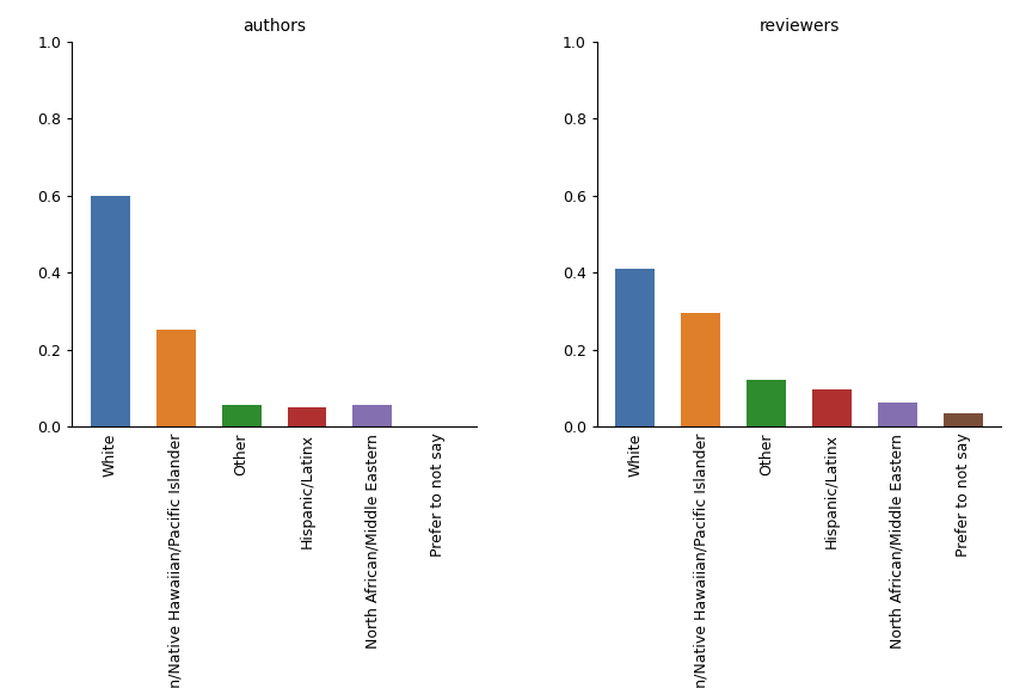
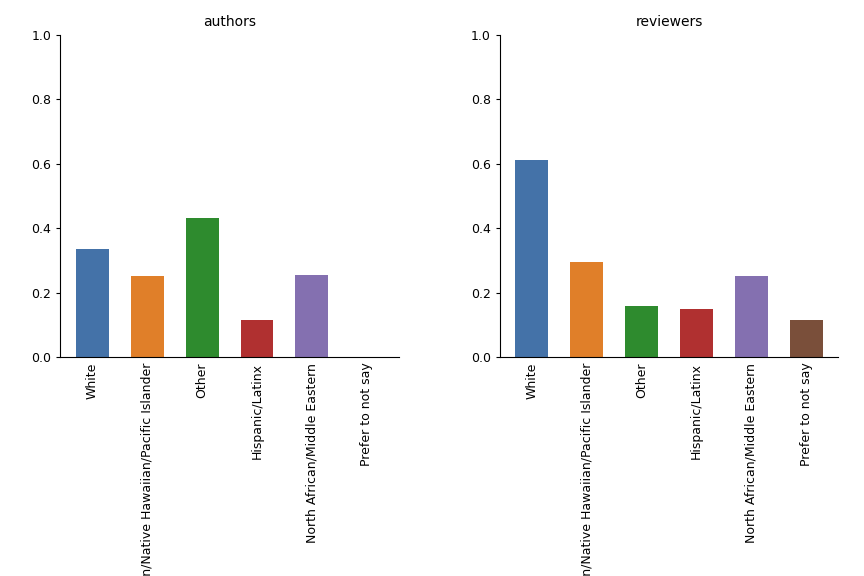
authors/White: 0.600 -> 0.335
authors/Other: 0.055 -> 0.430
authors/Hispanic/Latinx: 0.050 -> 0.115
authors/North African/Middle Eastern: 0.055 -> 0.255
reviewers/White: 0.410 -> 0.610
reviewers/Other: 0.120 -> 0.160
reviewers/Hispanic/Latinx: 0.095 -> 0.150
reviewers/North African/Middle Eastern: 0.063 -> 0.250
reviewers/Prefer to not say: 0.033 -> 0.115
